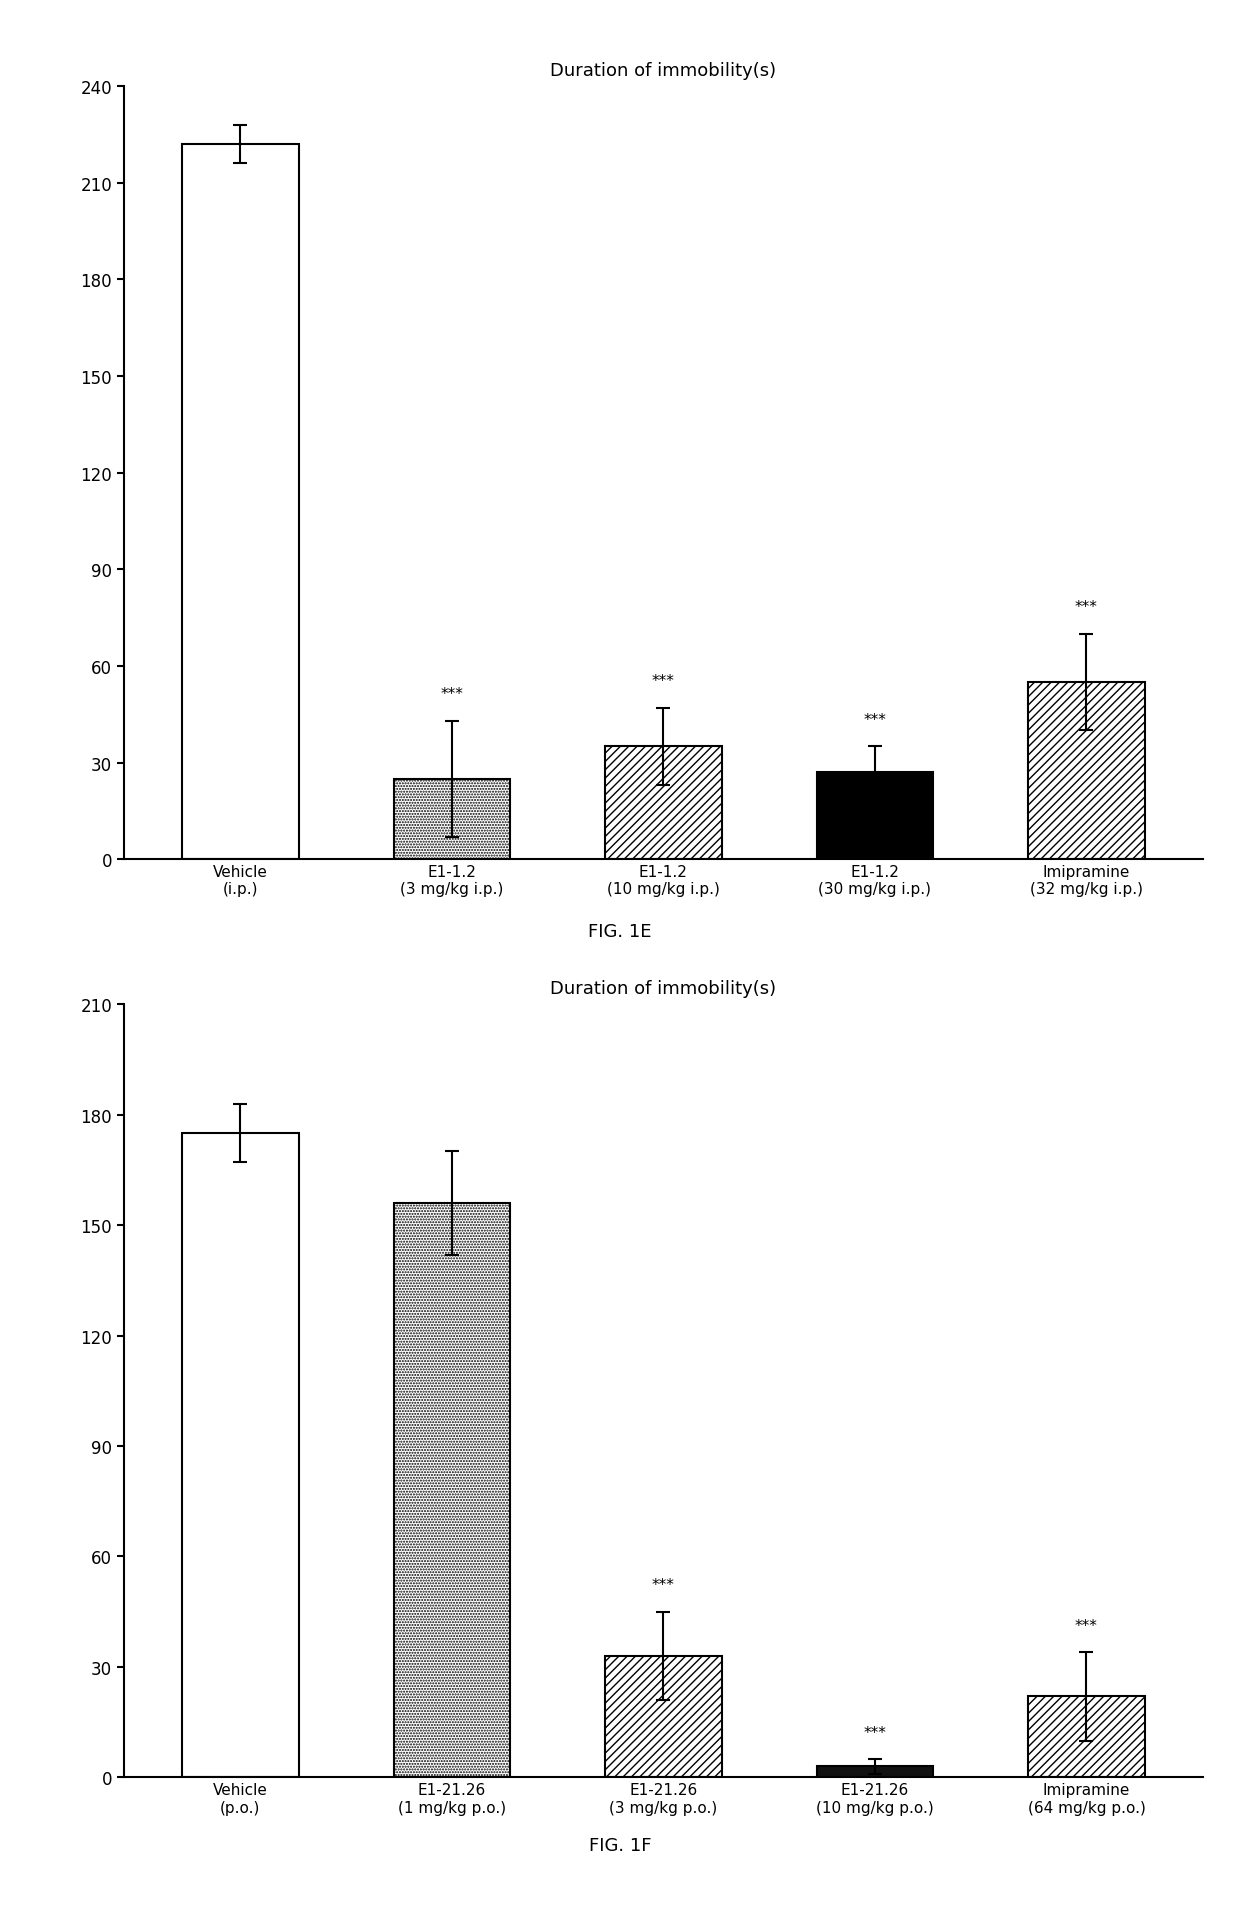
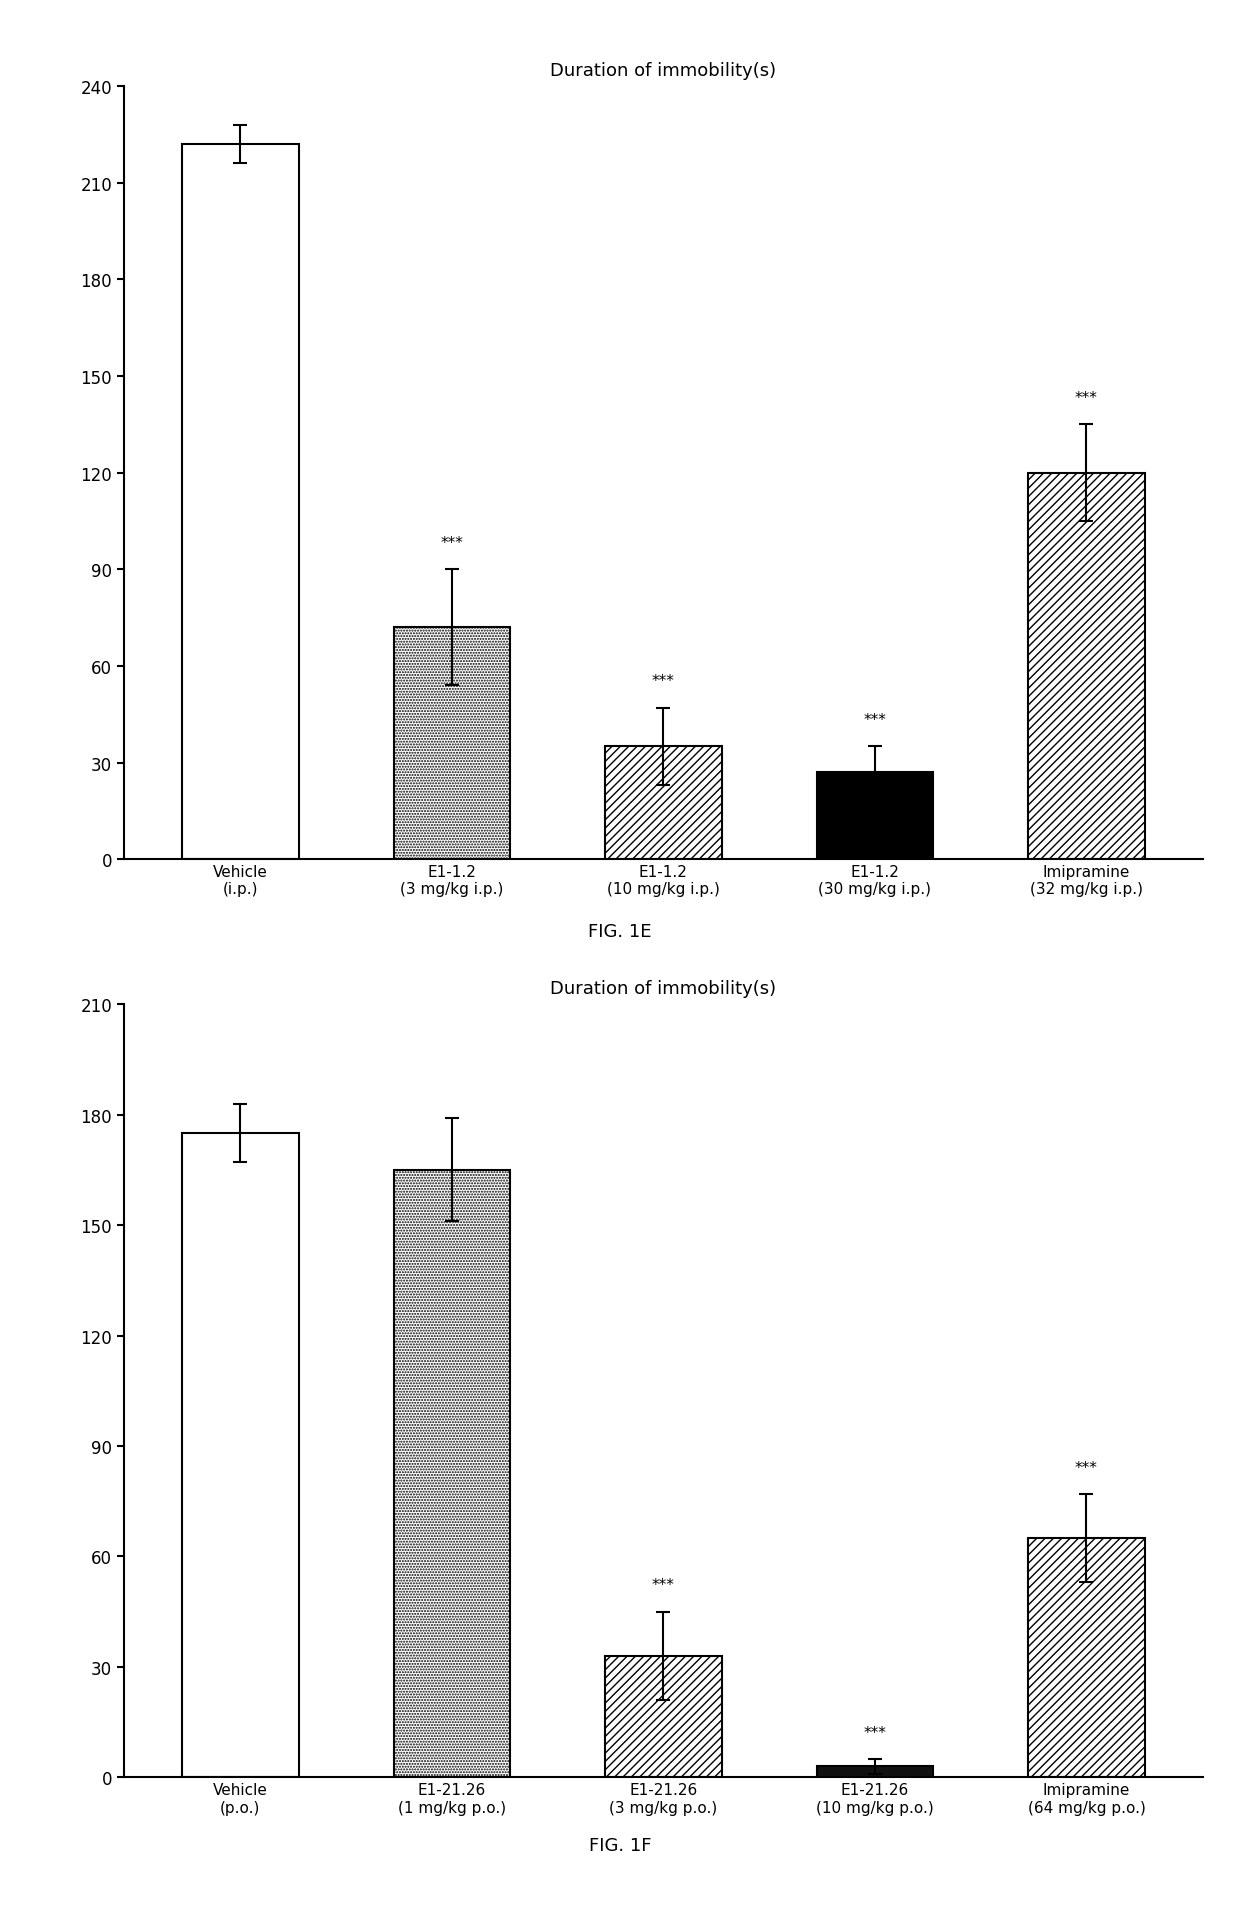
E1-1.2 (3 mg/kg i.p.): 25 -> 72
Imipramine (32 mg/kg i.p.): 55 -> 120
E1-21.26 (1 mg/kg p.o.): 156 -> 165
Imipramine (64 mg/kg p.o.): 22 -> 65
